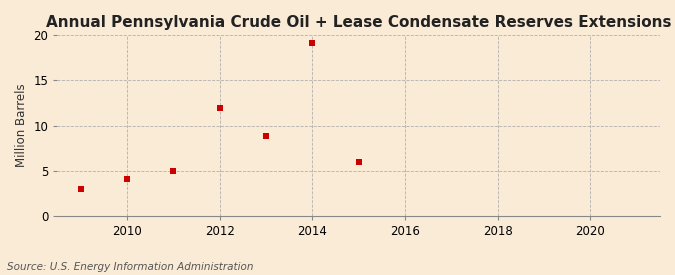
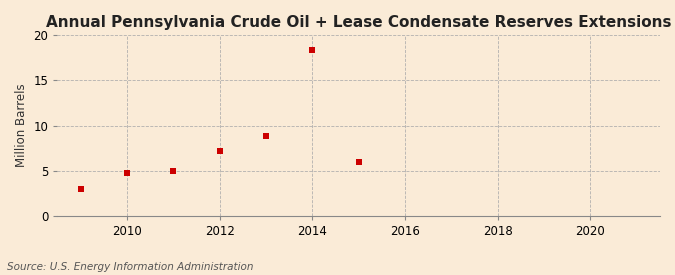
2010: 4.1 -> 4.8
2012: 11.9 -> 7.2
2014: 19.1 -> 18.4
